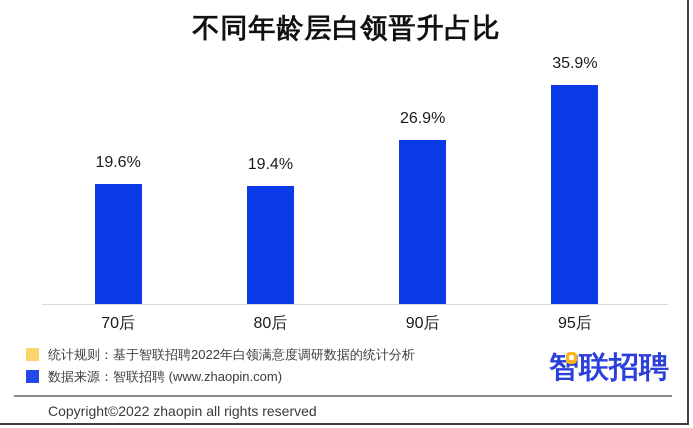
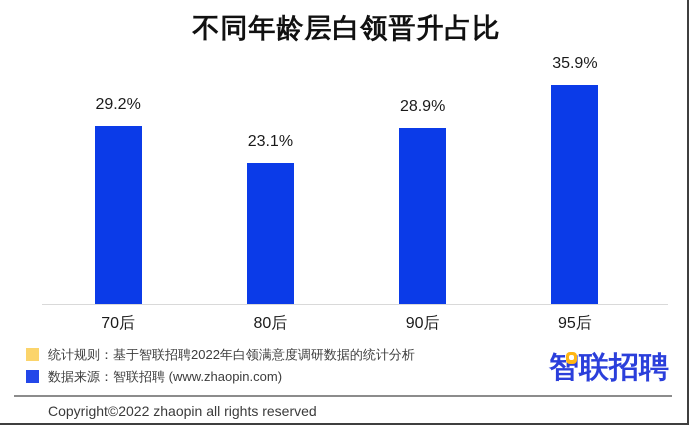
70后: 19.6% -> 29.2%
80后: 19.4% -> 23.1%
90后: 26.9% -> 28.9%
